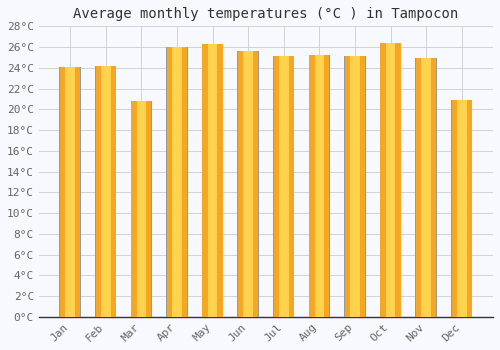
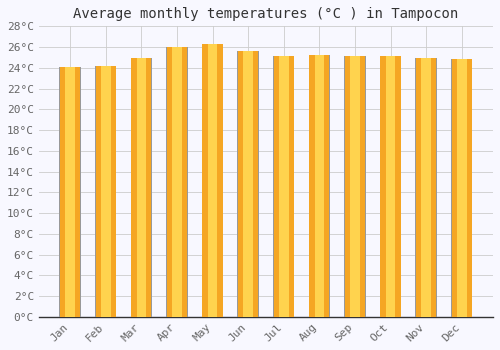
Mar: 20.8°C -> 24.9°C
Oct: 26.4°C -> 25.1°C
Dec: 20.9°C -> 24.8°C
